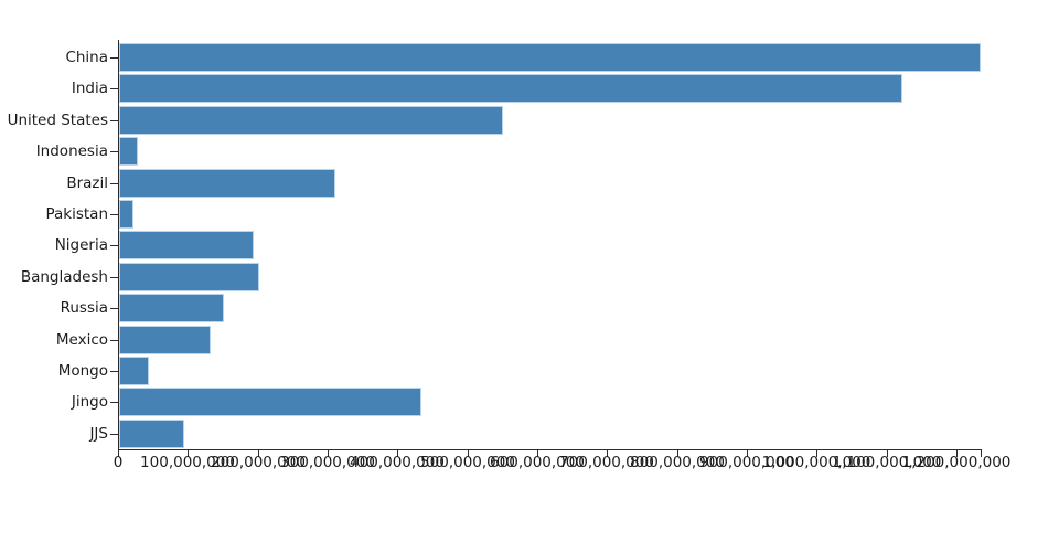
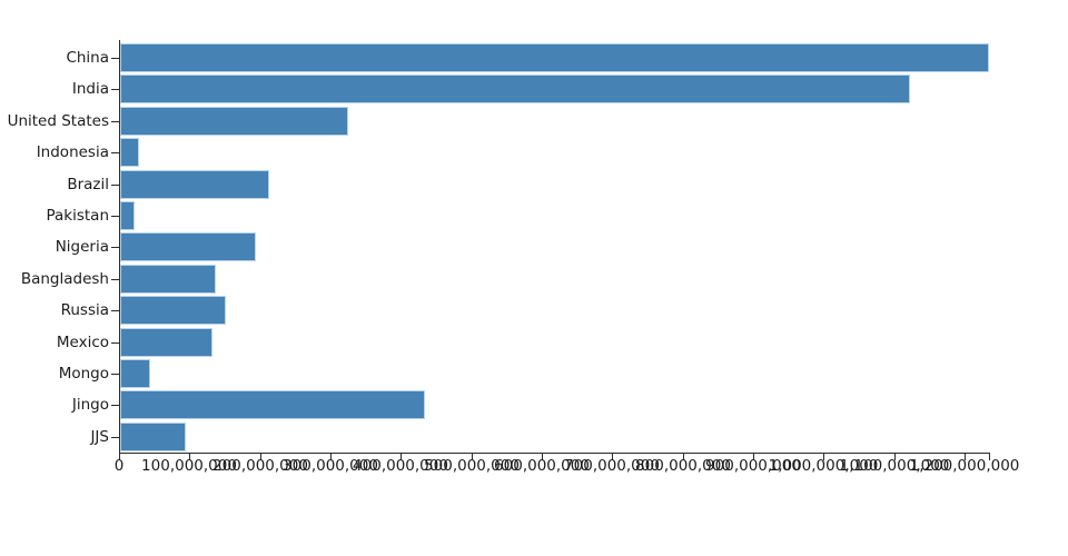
United States: 550000000 -> 320000000
Brazil: 310000000 -> 210000000
Bangladesh: 200000000 -> 140000000
